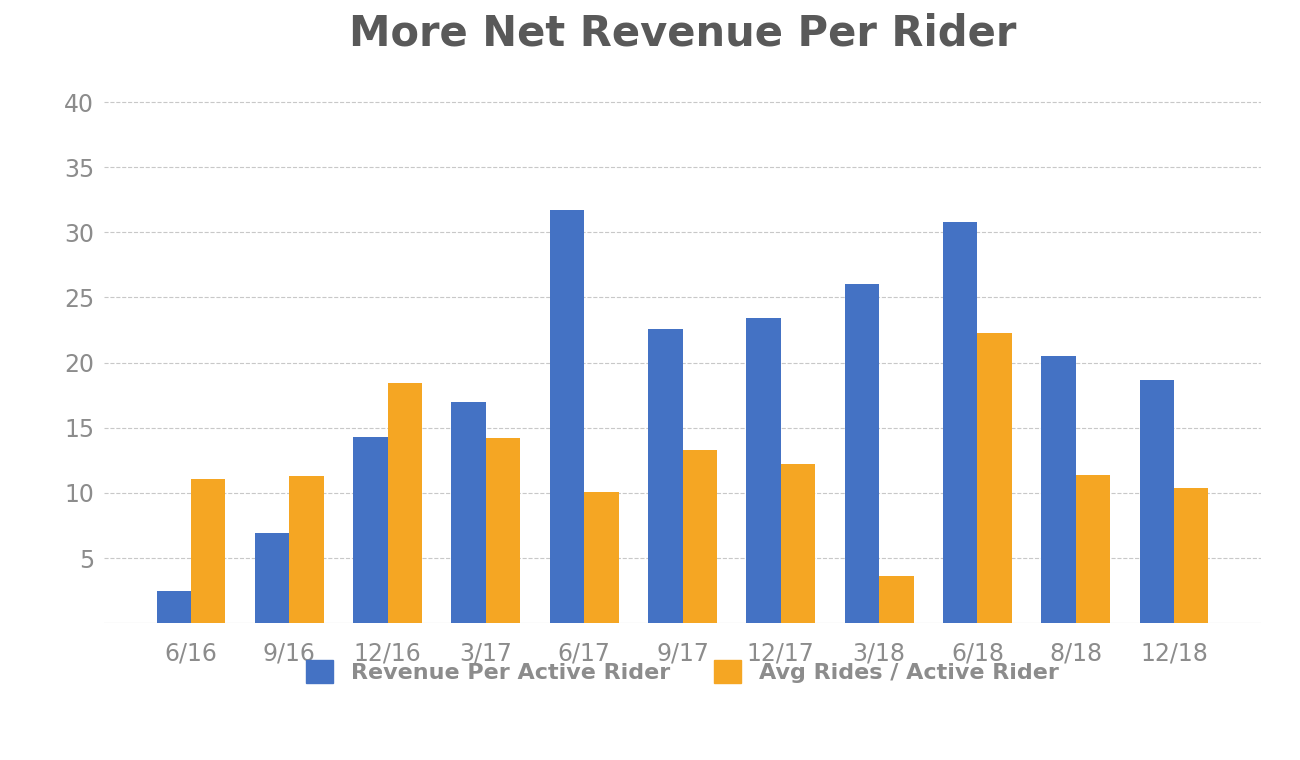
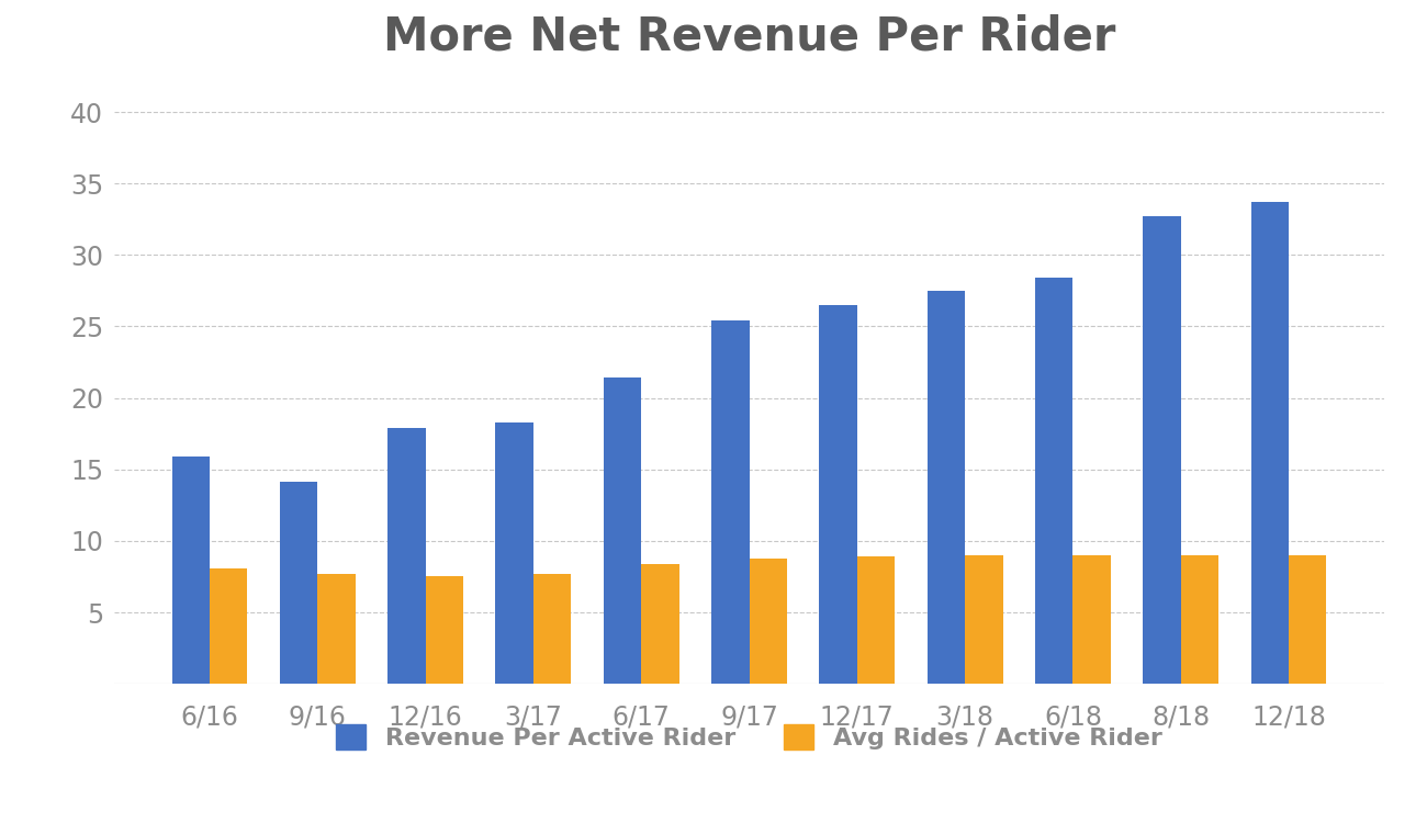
Revenue Per Active Rider/6/16: 2.5 -> 15.9
Avg Rides / Active Rider/6/16: 11.1 -> 8.1
Revenue Per Active Rider/9/16: 6.9 -> 14.1
Avg Rides / Active Rider/9/16: 11.3 -> 7.7
Revenue Per Active Rider/12/16: 14.3 -> 17.9
Avg Rides / Active Rider/12/16: 18.4 -> 7.5
Revenue Per Active Rider/3/17: 17.0 -> 18.3
Avg Rides / Active Rider/3/17: 14.2 -> 7.7
Revenue Per Active Rider/6/17: 31.7 -> 21.4
Avg Rides / Active Rider/6/17: 10.1 -> 8.4
Revenue Per Active Rider/9/17: 22.6 -> 25.4
Avg Rides / Active Rider/9/17: 13.3 -> 8.8
Revenue Per Active Rider/12/17: 23.4 -> 26.5
Avg Rides / Active Rider/12/17: 12.2 -> 8.9
Revenue Per Active Rider/3/18: 26.0 -> 27.5
Avg Rides / Active Rider/3/18: 3.6 -> 9.0
Revenue Per Active Rider/6/18: 30.8 -> 28.4
Avg Rides / Active Rider/6/18: 22.3 -> 9.0
Revenue Per Active Rider/8/18: 20.5 -> 32.7
Avg Rides / Active Rider/8/18: 11.4 -> 9.0
Revenue Per Active Rider/12/18: 18.7 -> 33.7
Avg Rides / Active Rider/12/18: 10.4 -> 9.0
